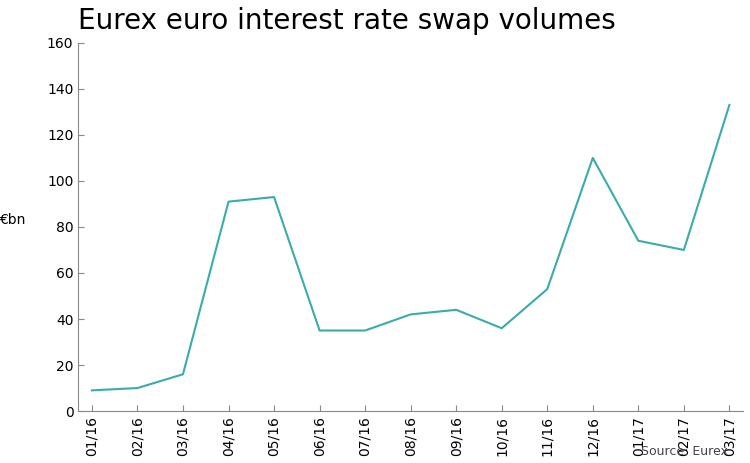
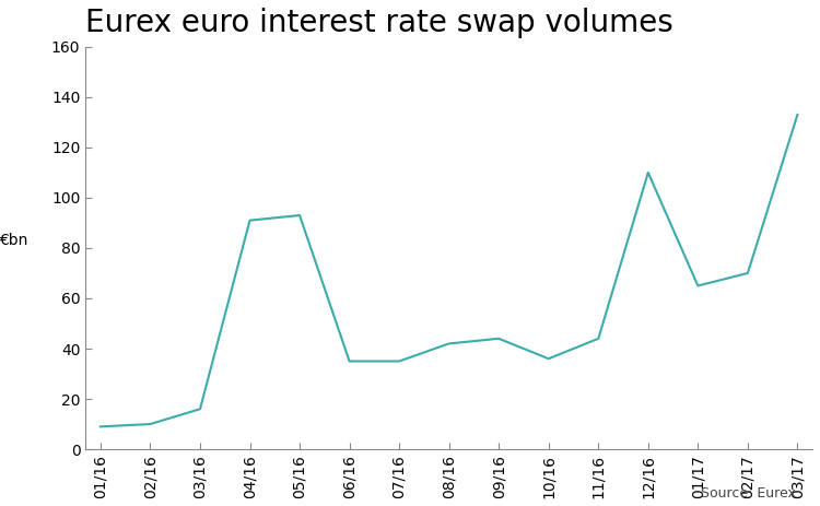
11/16: 53 -> 44
01/17: 74 -> 65
